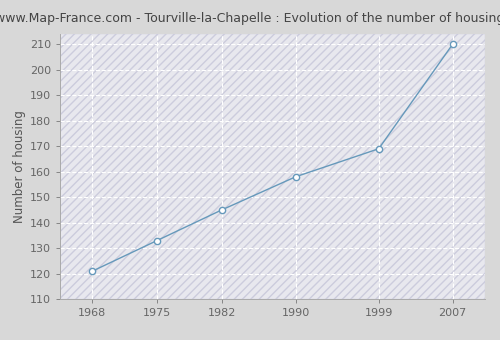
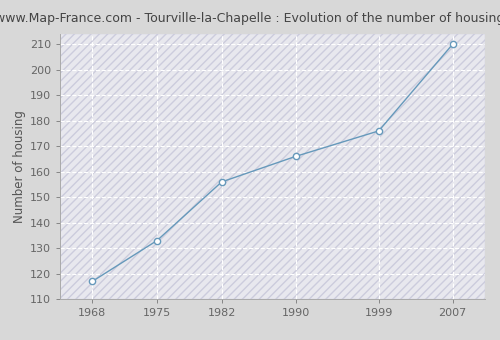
1968: 121 -> 117
1982: 145 -> 156
1990: 158 -> 166
1999: 169 -> 176
